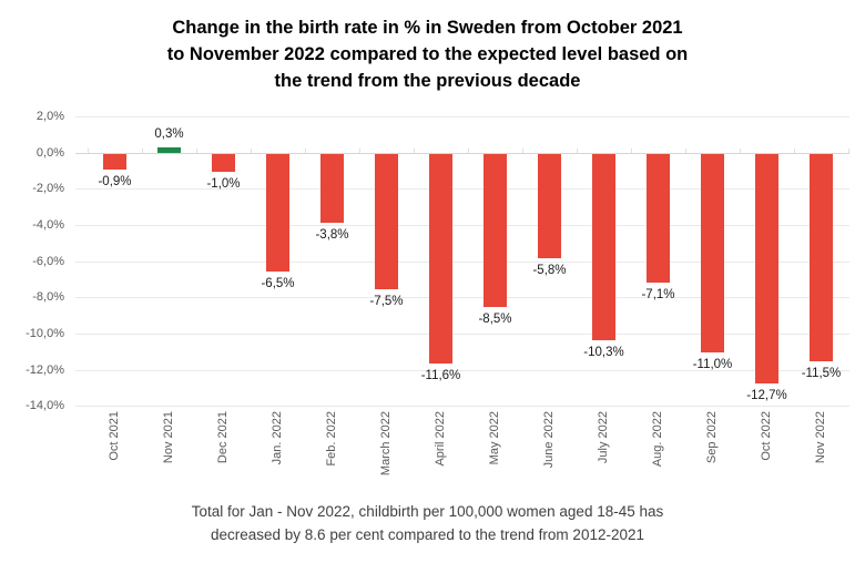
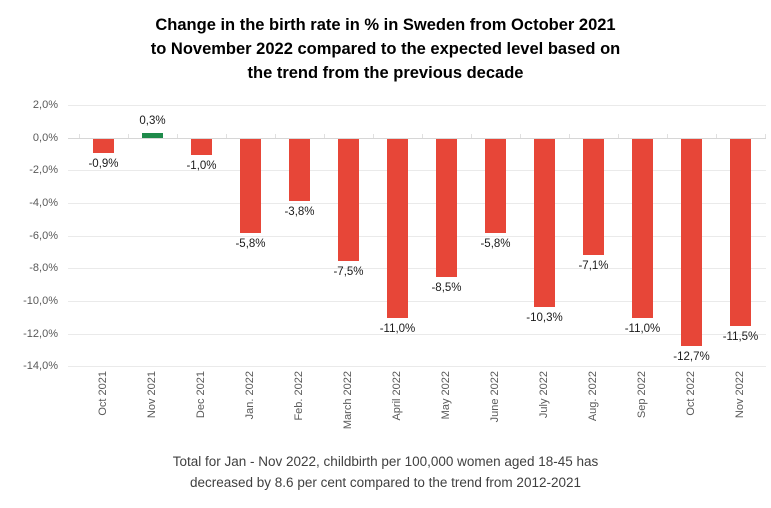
Jan. 2022: -6,5% -> -5,8%
April 2022: -11,6% -> -11,0%
